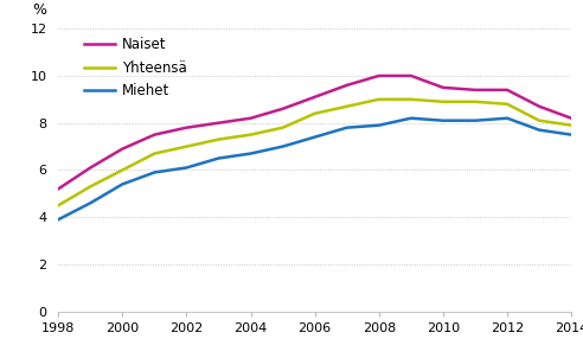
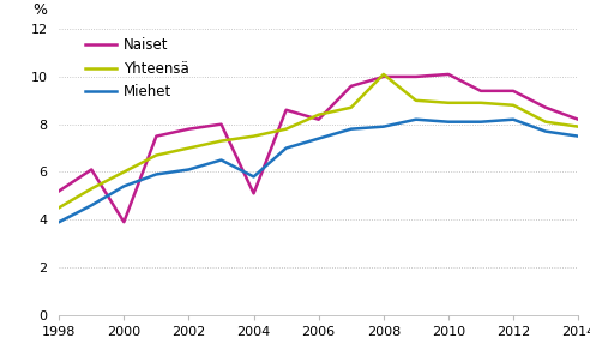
Naiset/2000: 6.9 -> 3.9
Naiset/2004: 8.2 -> 5.1
Miehet/2004: 6.7 -> 5.8
Naiset/2006: 9.1 -> 8.2
Yhteensä/2008: 9.0 -> 10.1
Naiset/2010: 9.5 -> 10.1
